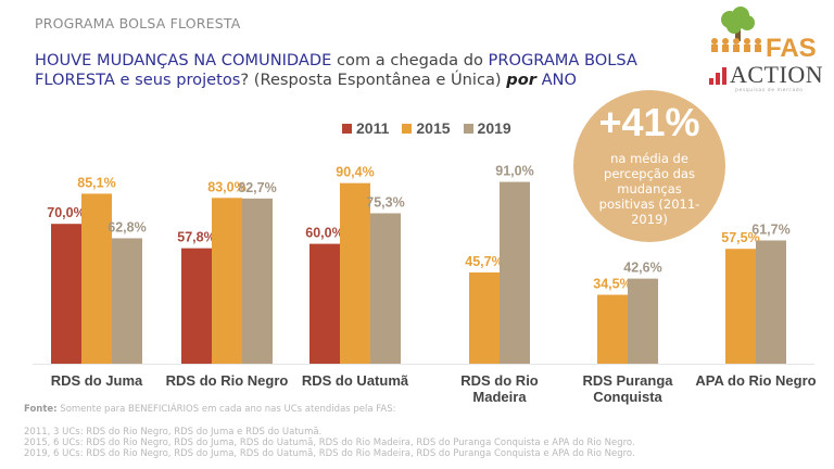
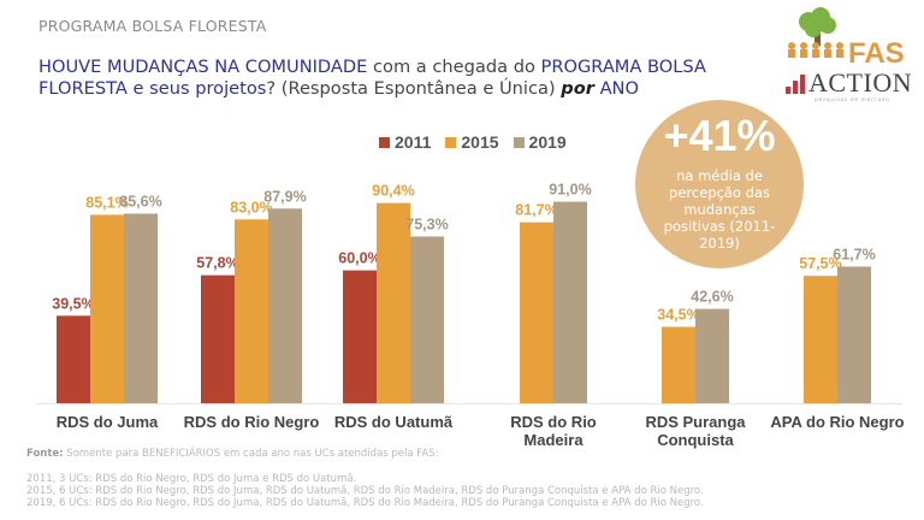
2011/RDS do Juma: 70,0% -> 39,5%
2019/RDS do Juma: 62,8% -> 85,6%
2019/RDS do Rio Negro: 82,7% -> 87,9%
2015/RDS do Rio Madeira: 45,7% -> 81,7%
